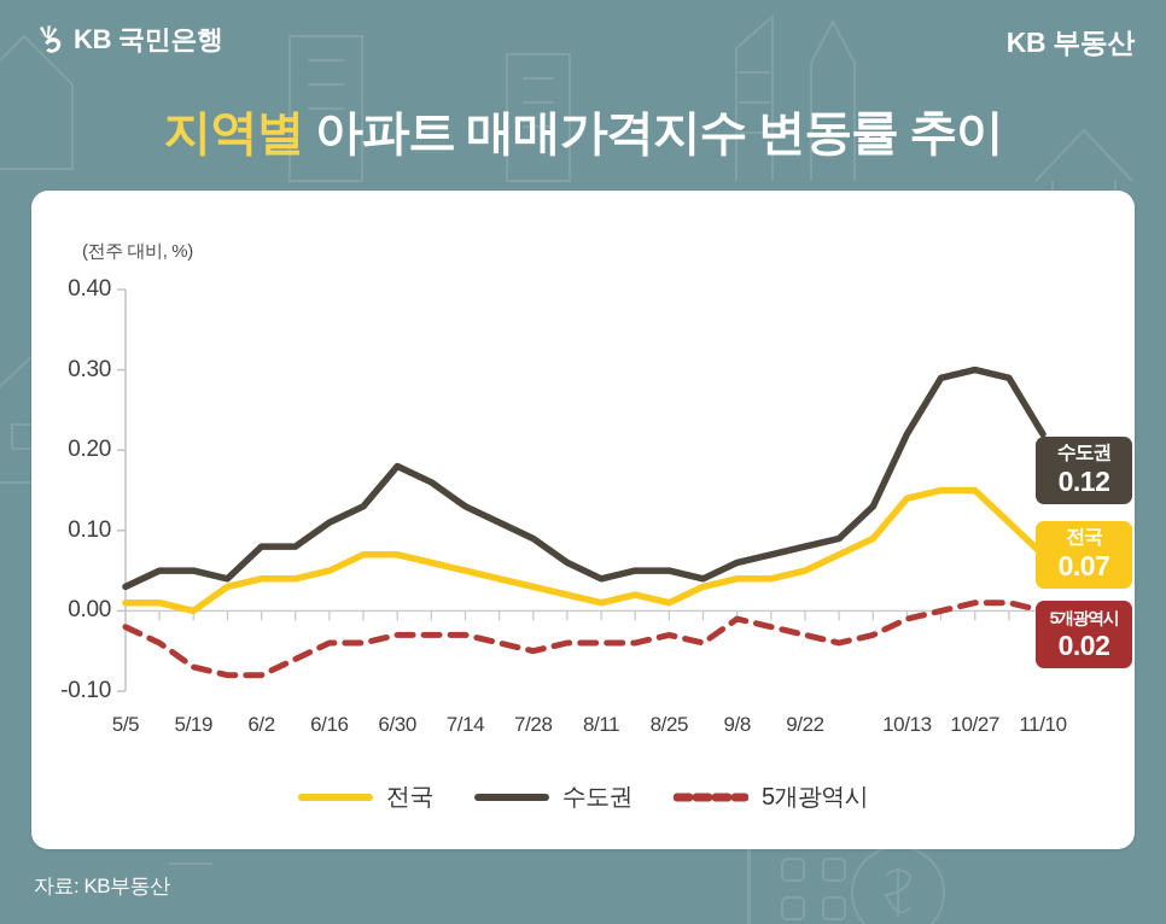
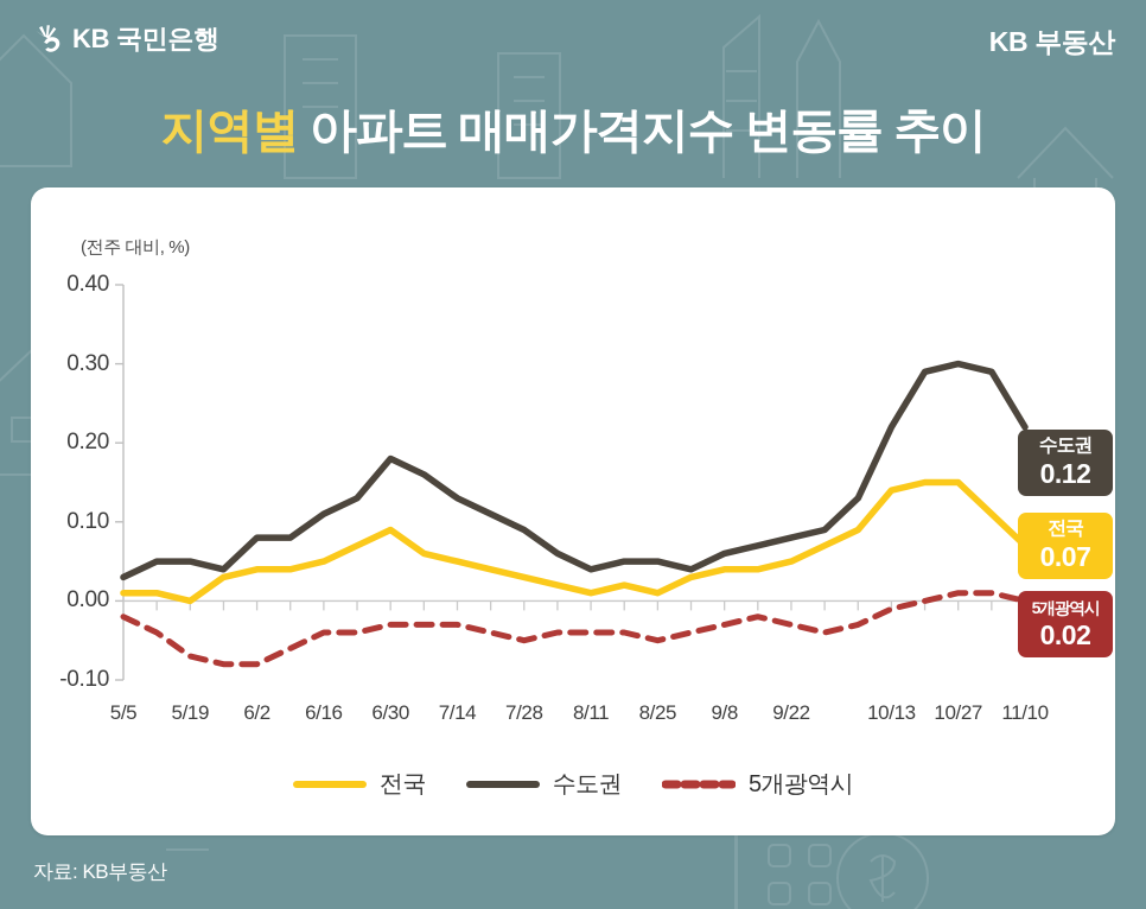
전국/6/30: 0.07 -> 0.09
5개광역시/8/25: -0.03 -> -0.05
5개광역시/9/8: -0.01 -> -0.03
